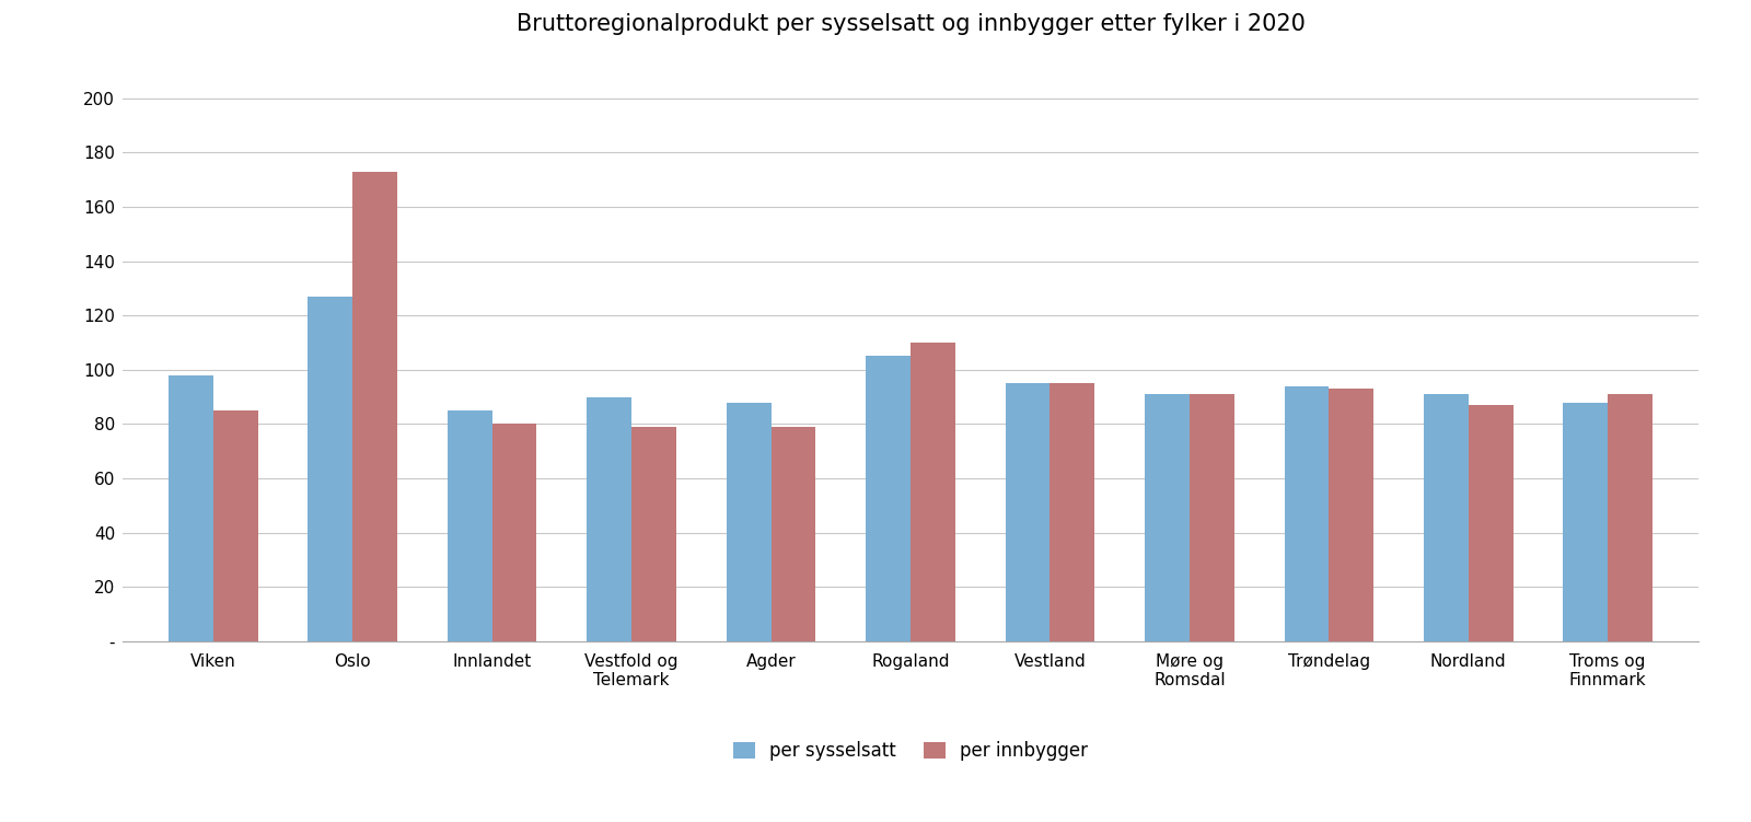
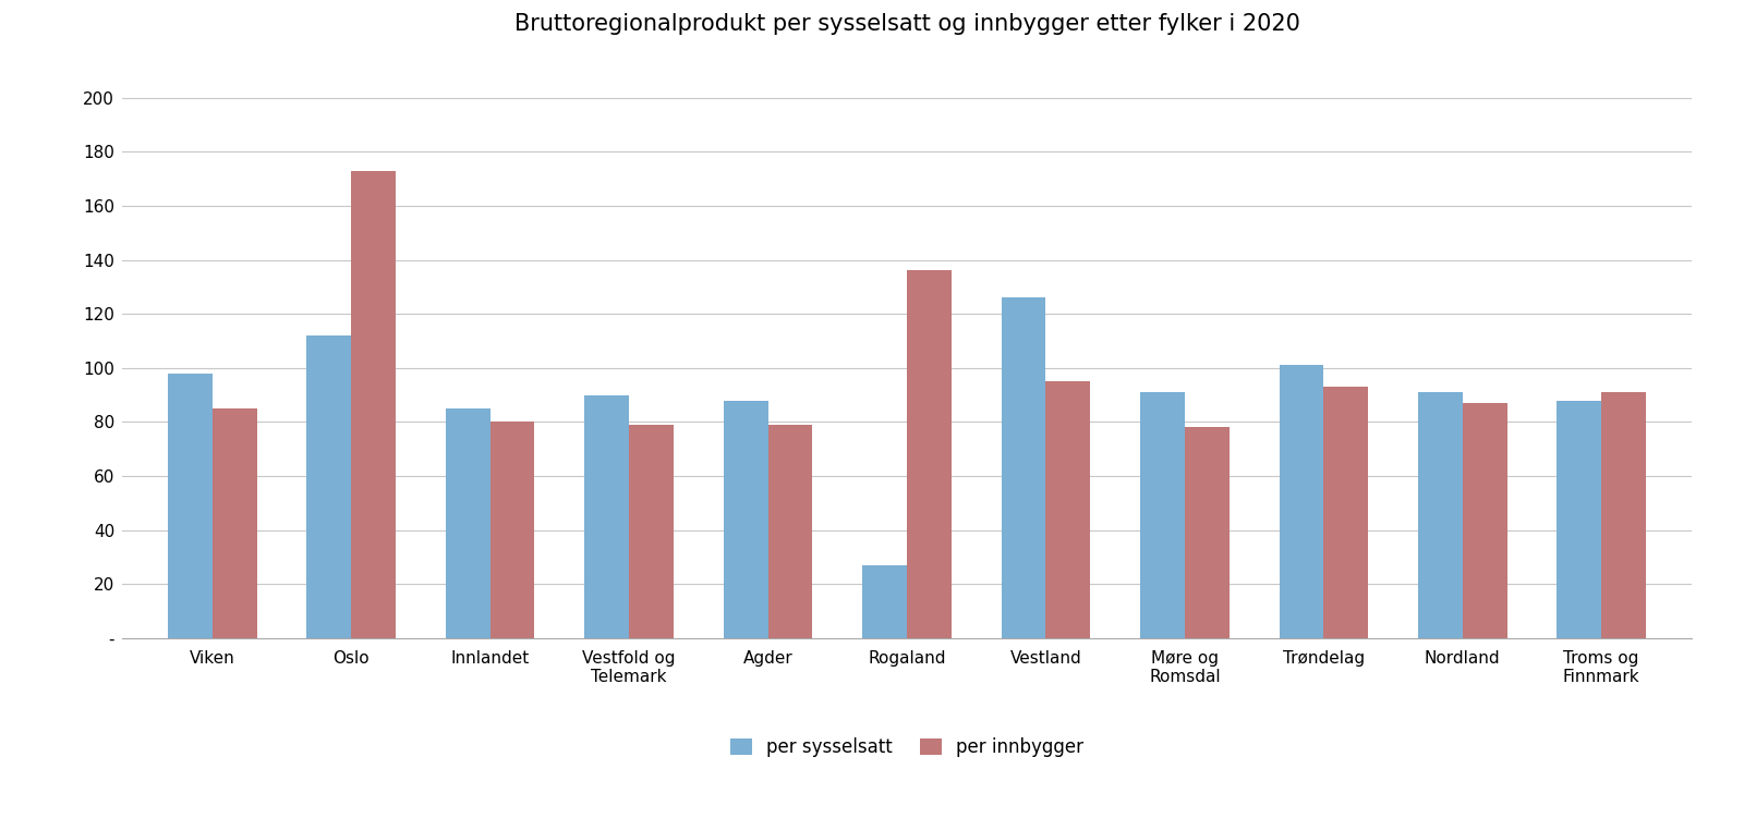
per sysselsatt/Oslo: 127 -> 112
per sysselsatt/Rogaland: 105 -> 27
per innbygger/Rogaland: 110 -> 136
per sysselsatt/Vestland: 95 -> 126
per innbygger/Møre og Romsdal: 91 -> 78
per sysselsatt/Trøndelag: 94 -> 101
